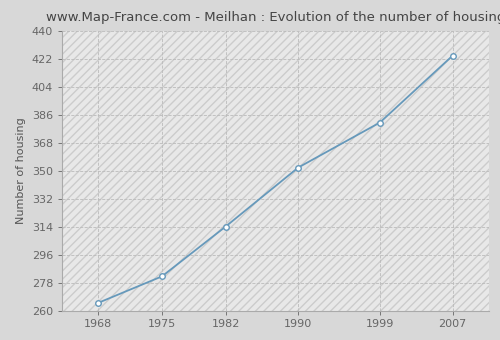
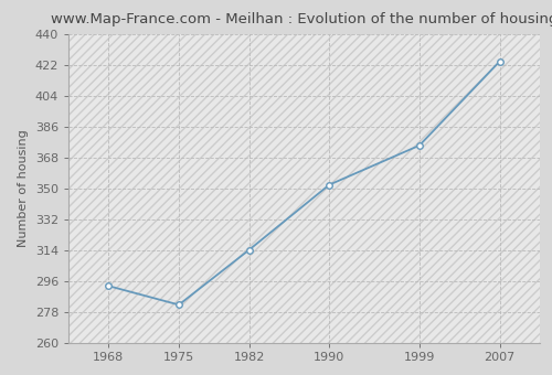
1968: 265 -> 293
1999: 381 -> 375
